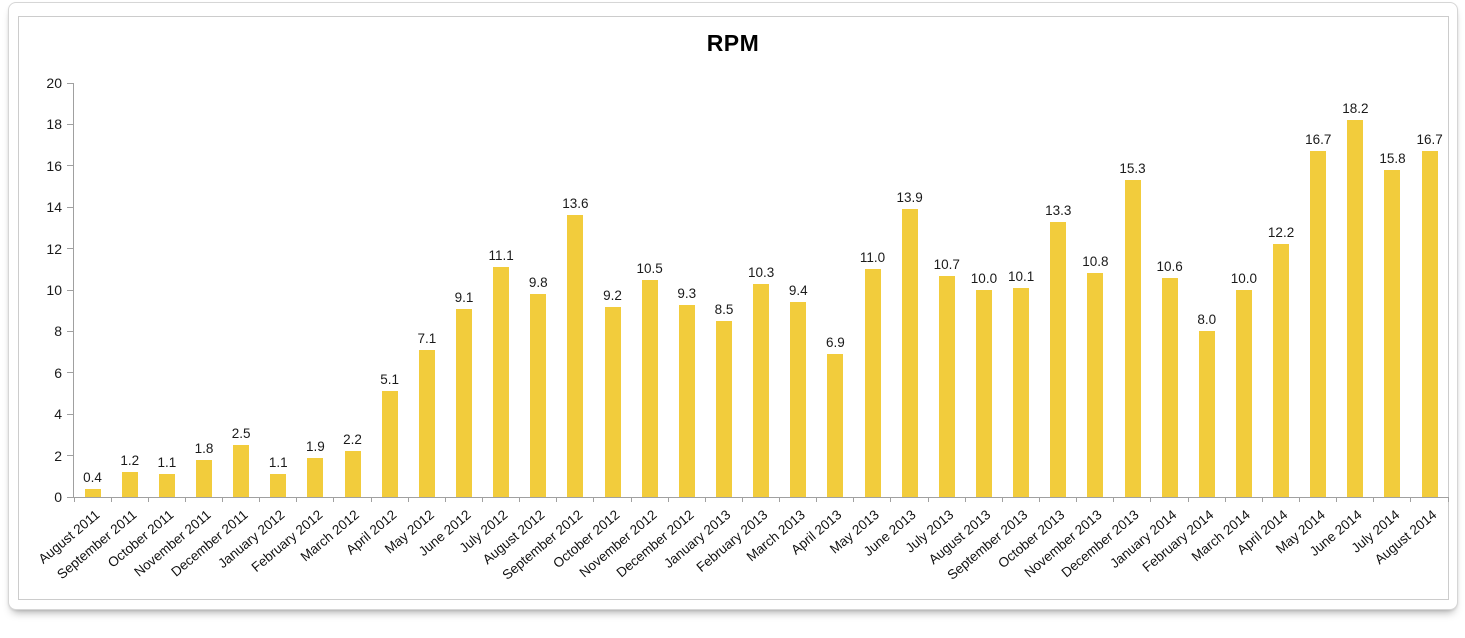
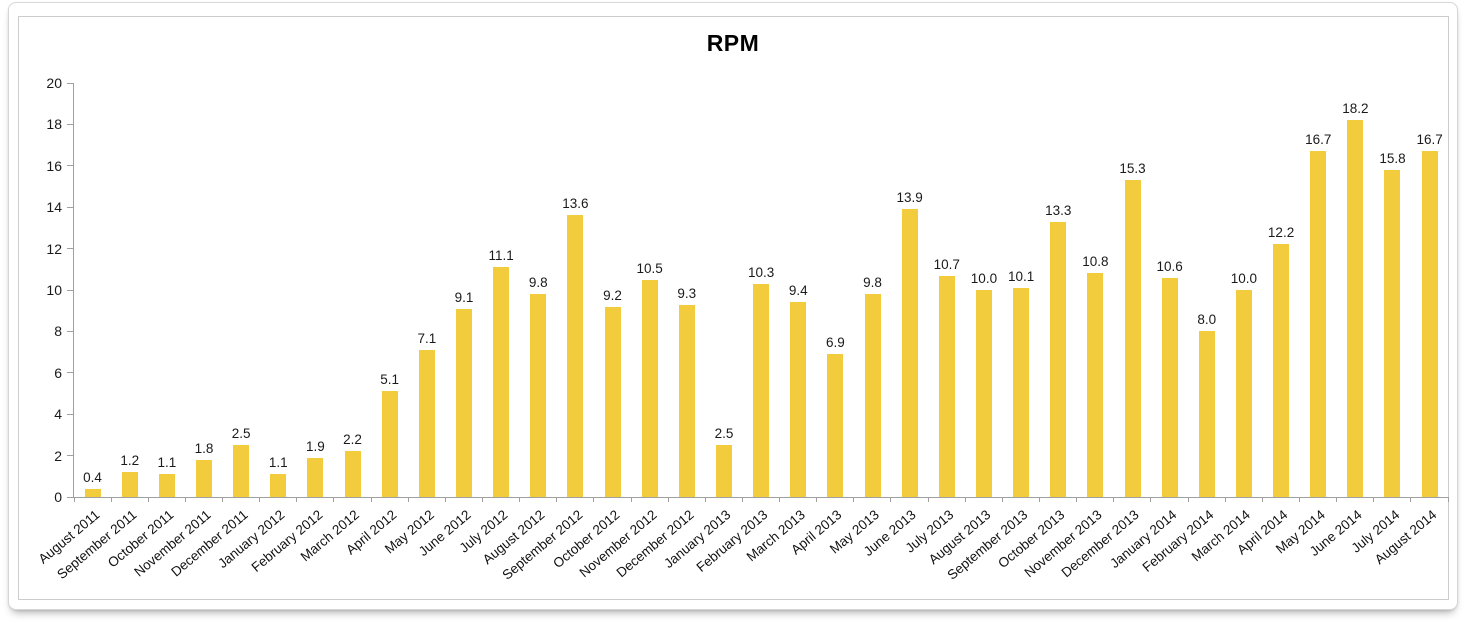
January 2013: 8.5 -> 2.5
May 2013: 11.0 -> 9.8
